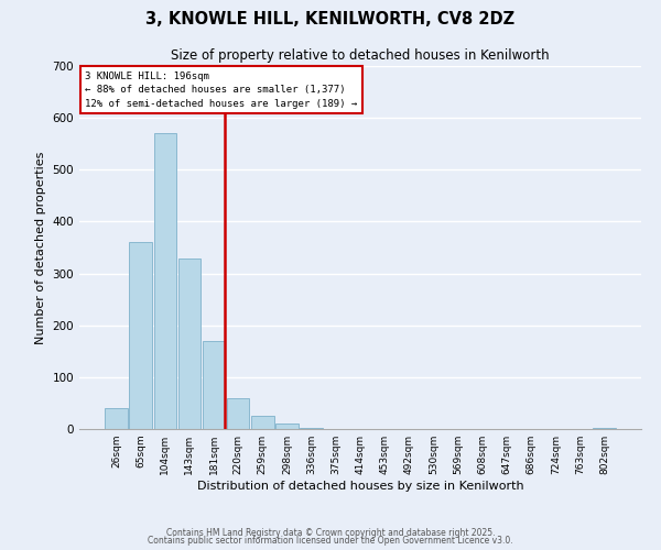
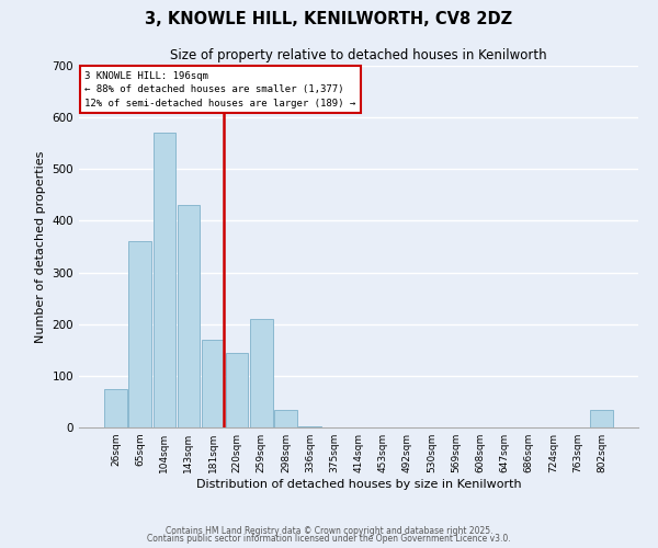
26sqm: 40 -> 75
143sqm: 328 -> 430
220sqm: 60 -> 145
259sqm: 25 -> 210
298sqm: 10 -> 35
802sqm: 2 -> 35
